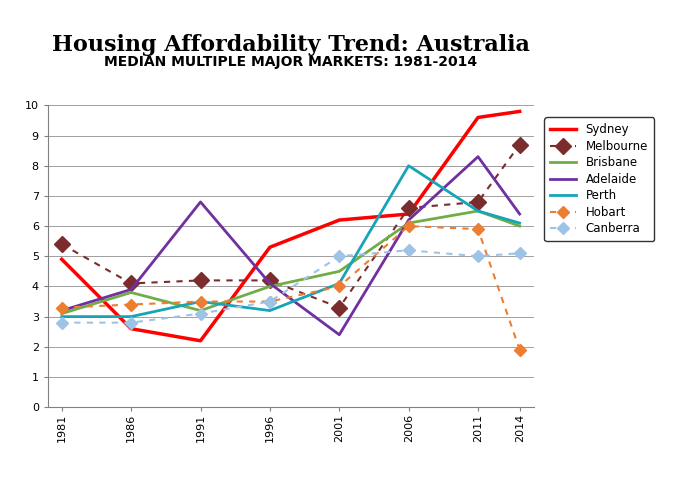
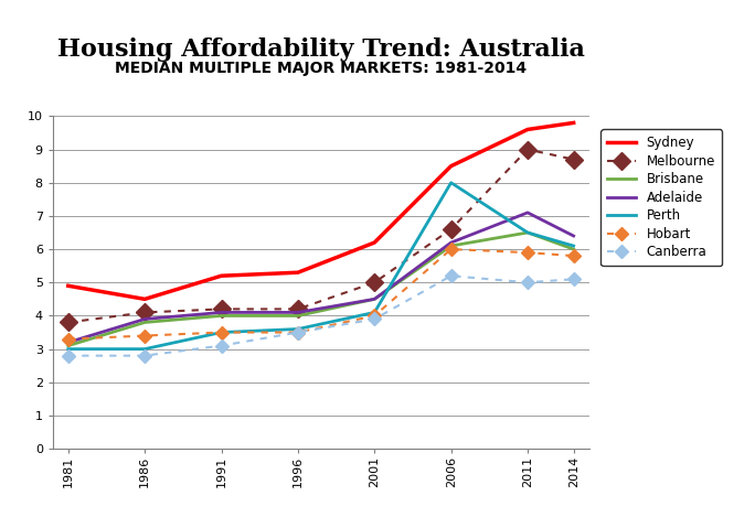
Melbourne/1981: 5.4 -> 3.8
Sydney/1986: 2.6 -> 4.5
Sydney/1991: 2.2 -> 5.2
Brisbane/1991: 3.2 -> 4.0
Adelaide/1991: 6.8 -> 4.1
Perth/1996: 3.2 -> 3.6
Melbourne/2001: 3.3 -> 5.0
Adelaide/2001: 2.4 -> 4.5
Canberra/2001: 5.0 -> 3.9
Sydney/2006: 6.4 -> 8.5
Melbourne/2011: 6.8 -> 9.0
Adelaide/2011: 8.3 -> 7.1
Hobart/2014: 1.9 -> 5.8
